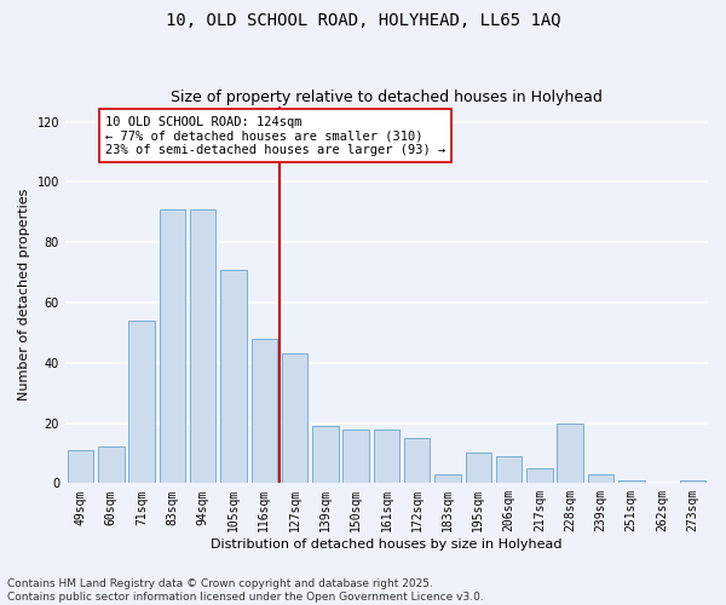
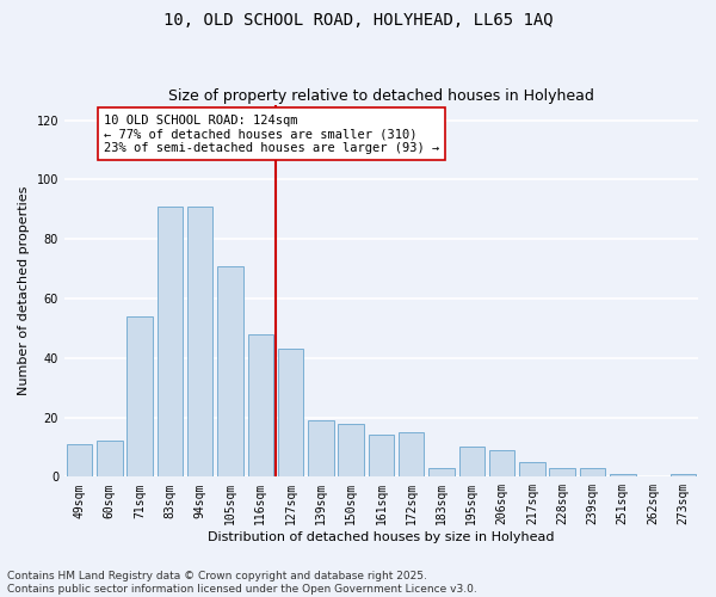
161sqm: 18 -> 14
228sqm: 20 -> 3
